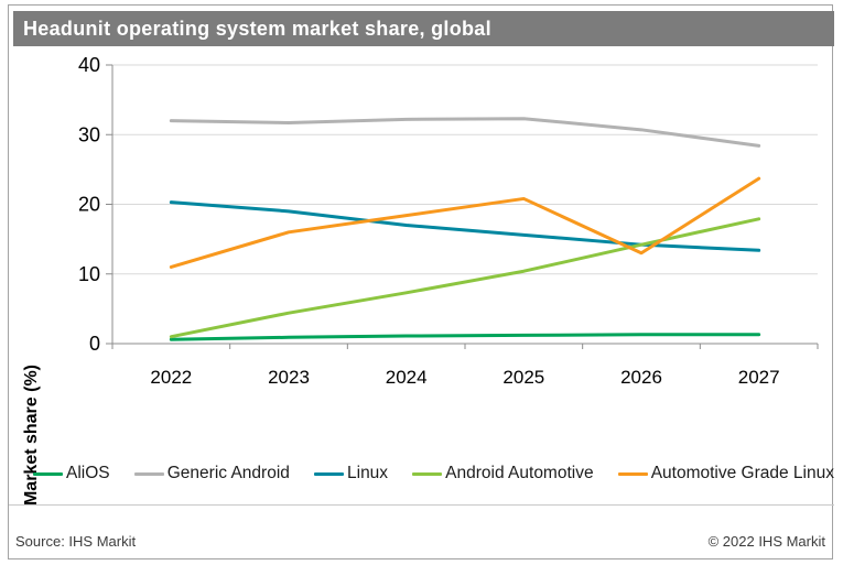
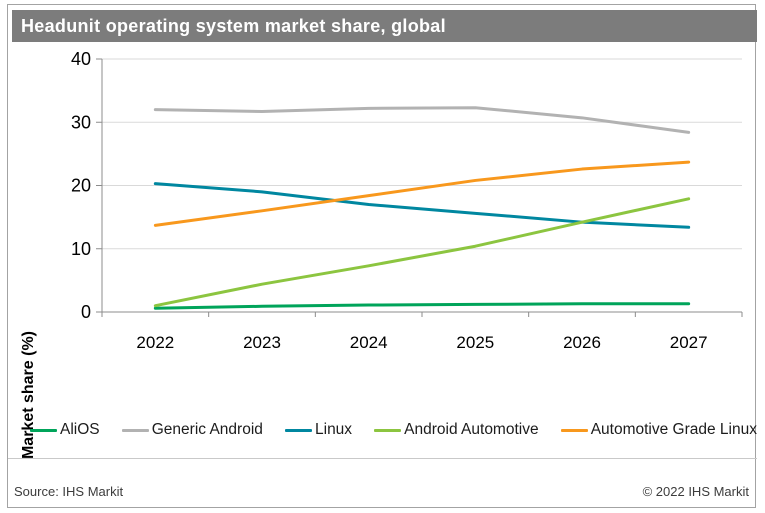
Automotive Grade Linux/2022: 11 -> 14
Automotive Grade Linux/2026: 13 -> 23
